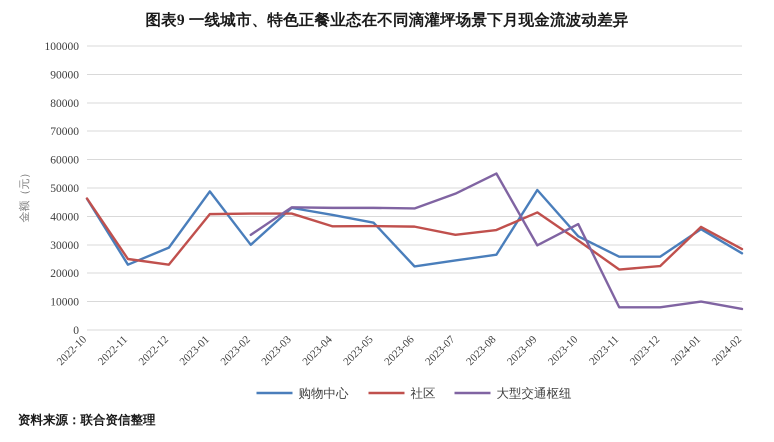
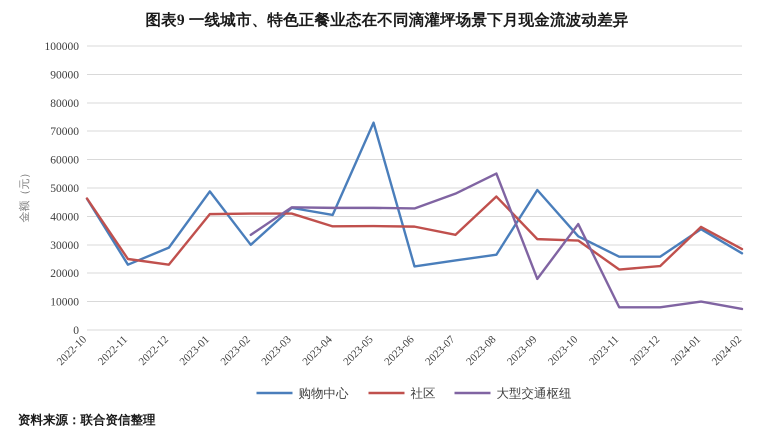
购物中心/2023-05: 38000 -> 73000
社区/2023-08: 35000 -> 47000
社区/2023-09: 41000 -> 32000
大型交通枢纽/2023-09: 30000 -> 18000
